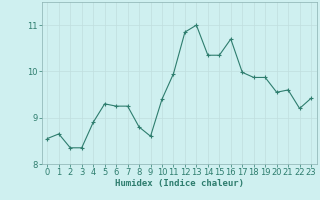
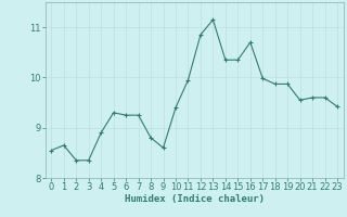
13: 11.00 -> 11.15
22: 9.20 -> 9.60
